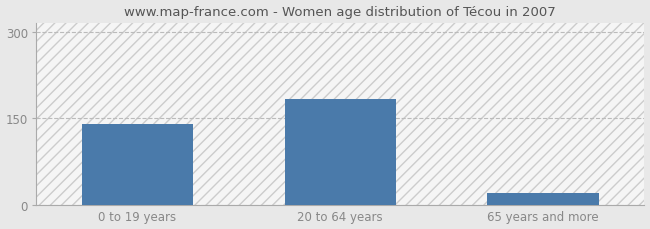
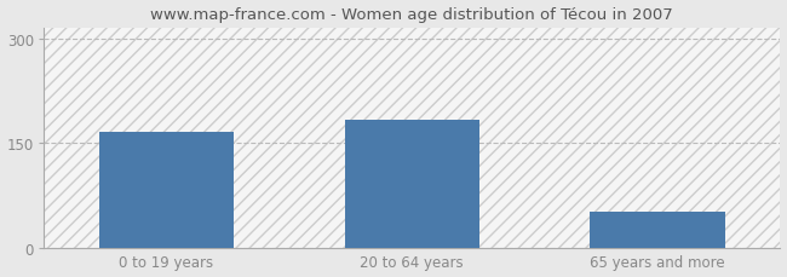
0 to 19 years: 140 -> 166
65 years and more: 20 -> 52
